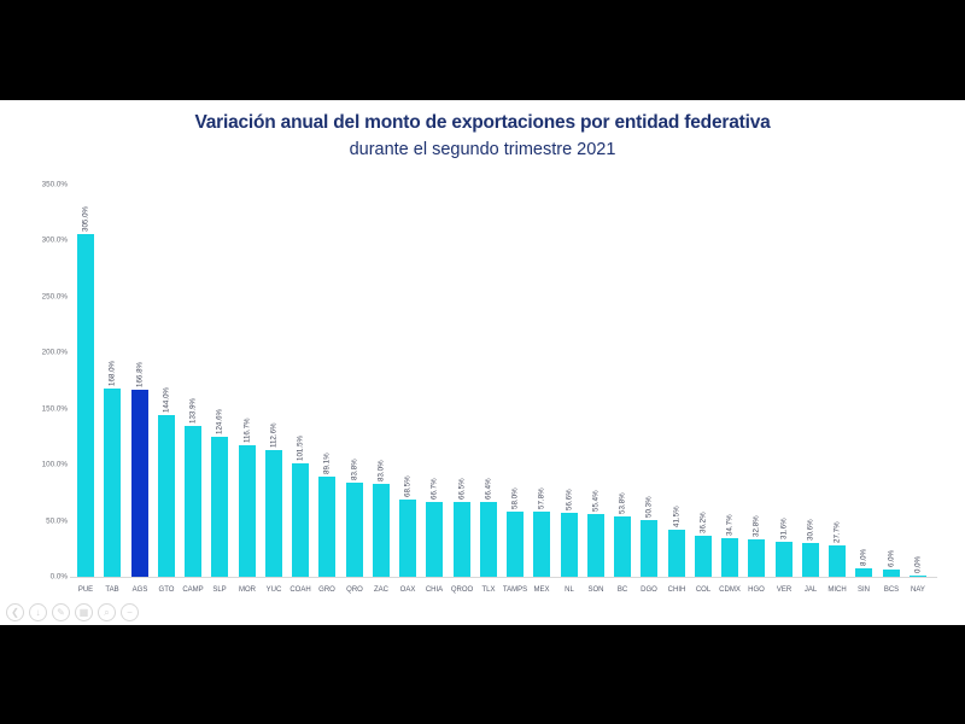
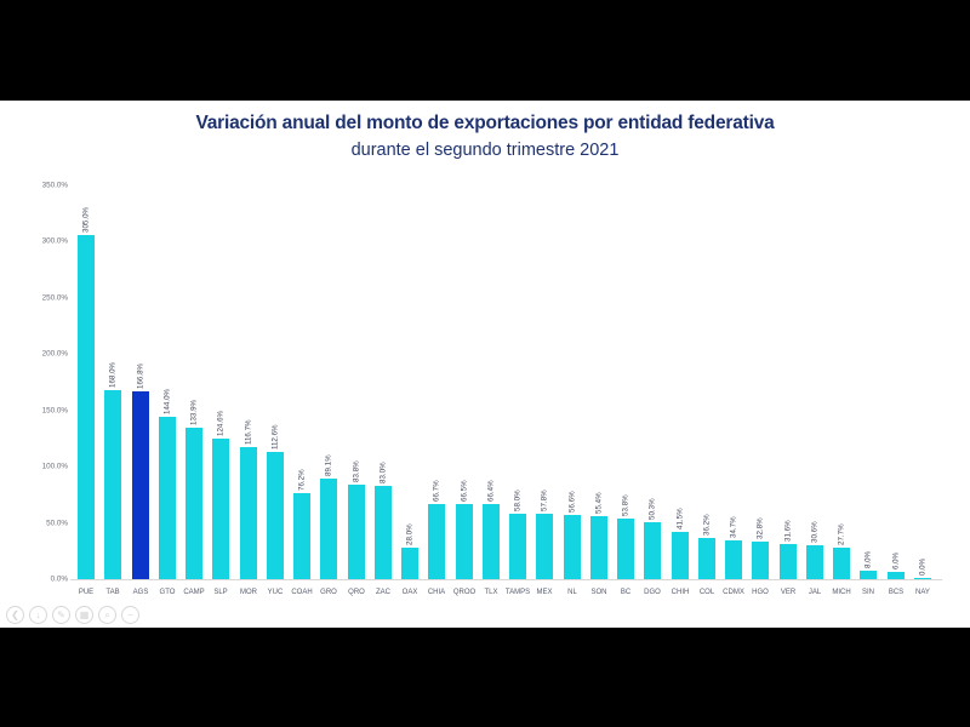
COAH: 101.5% -> 76.2%
OAX: 68.5% -> 28.0%
